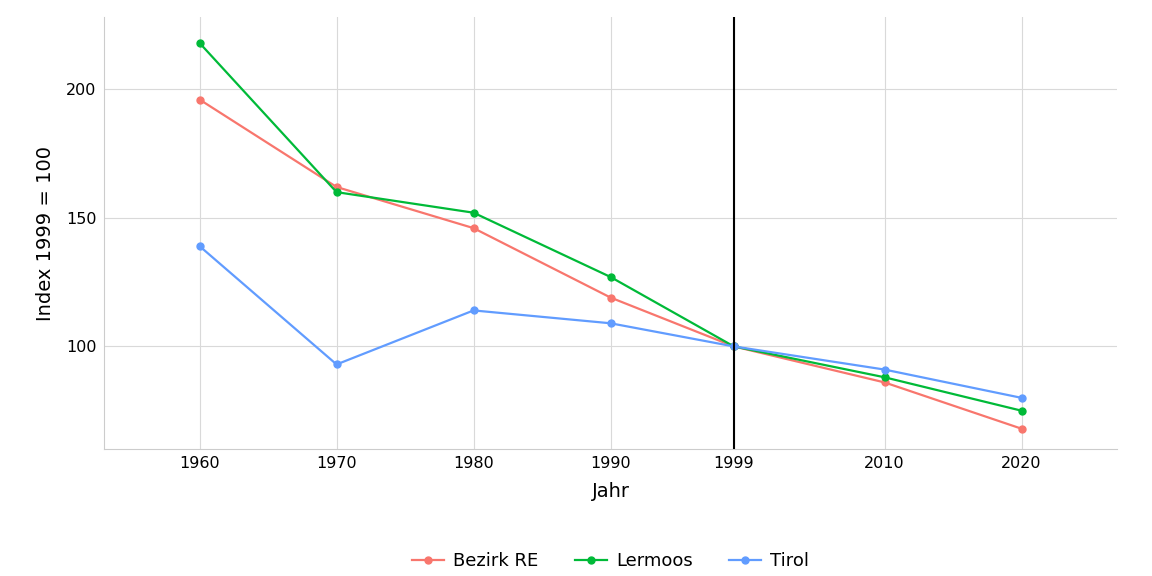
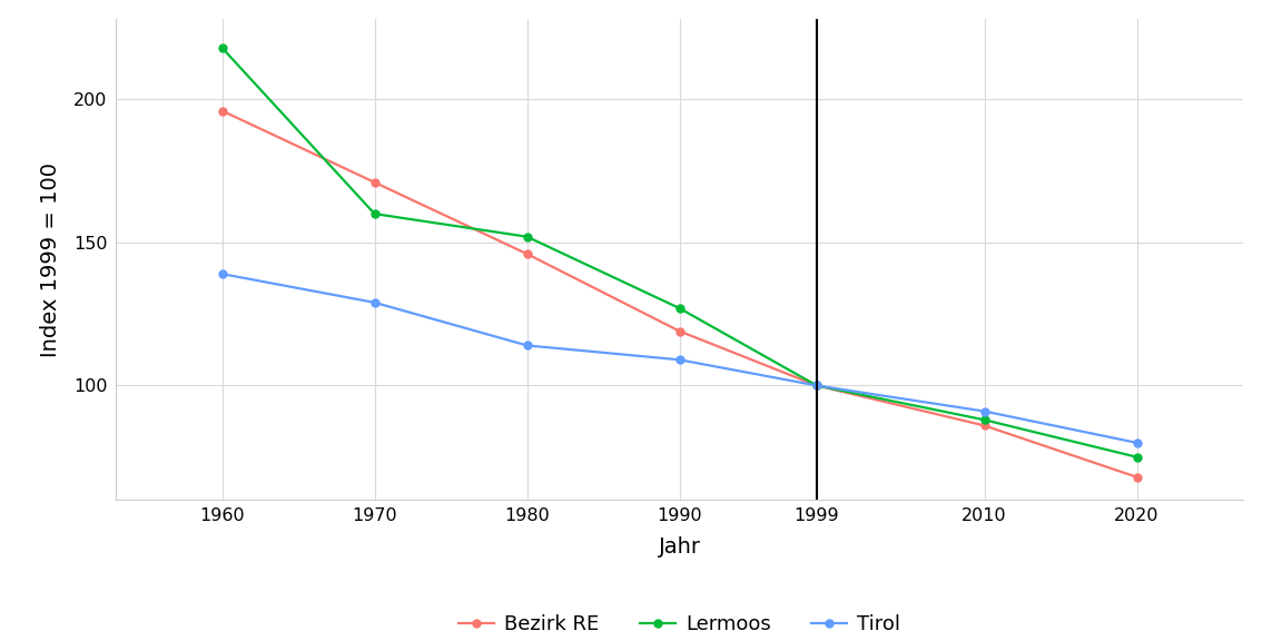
Bezirk RE/1970: 162 -> 171
Tirol/1970: 93 -> 129
